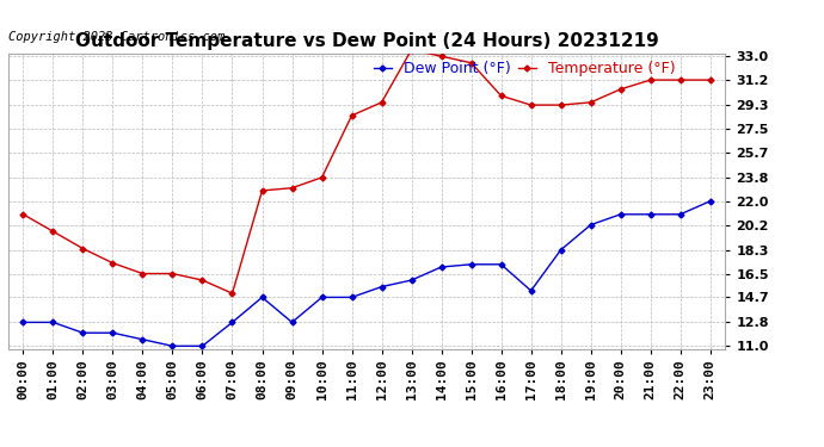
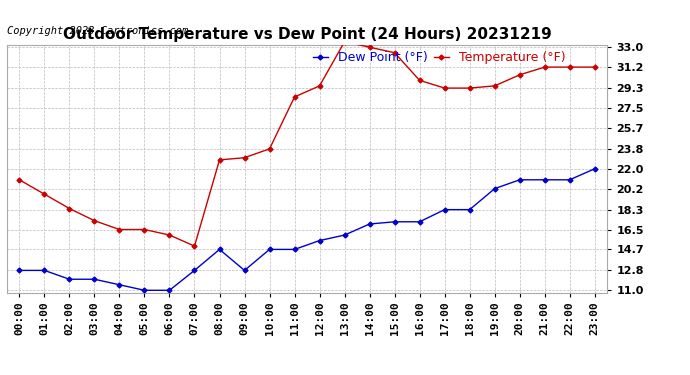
Dew Point (°F)/17:00: 15.2 -> 18.3
